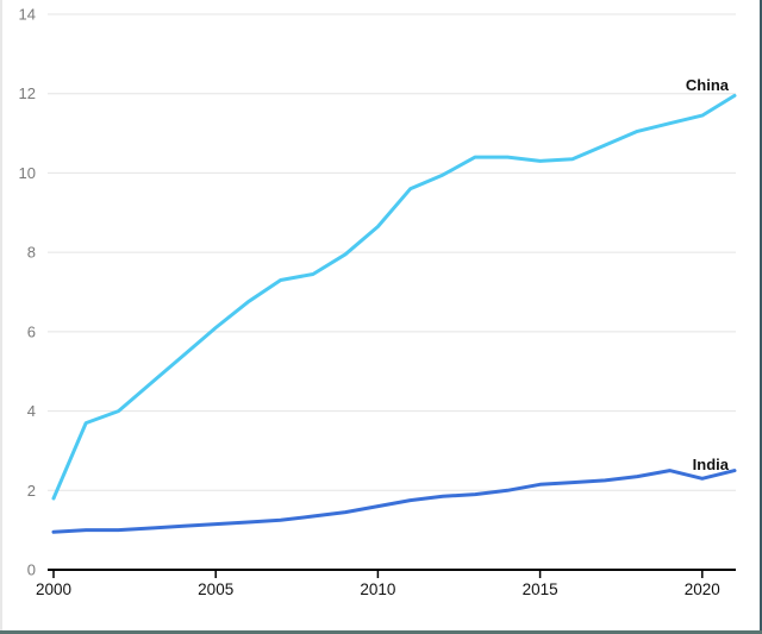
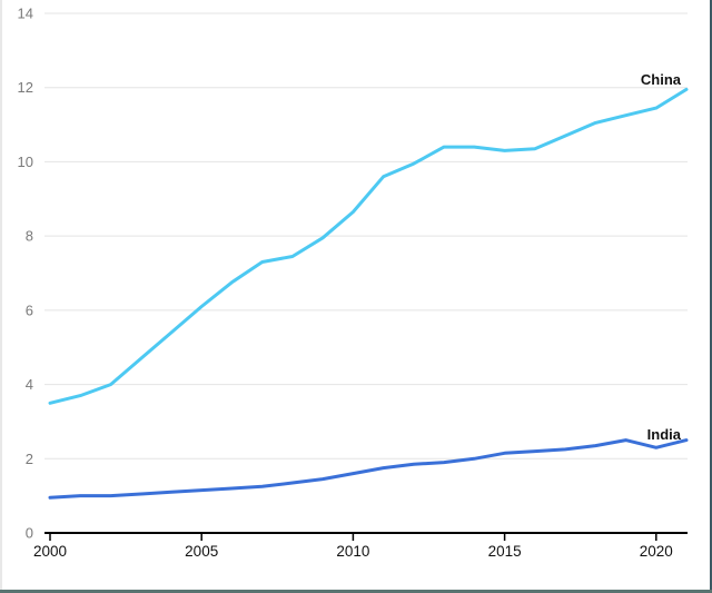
China/2000: 1.8 -> 3.5
